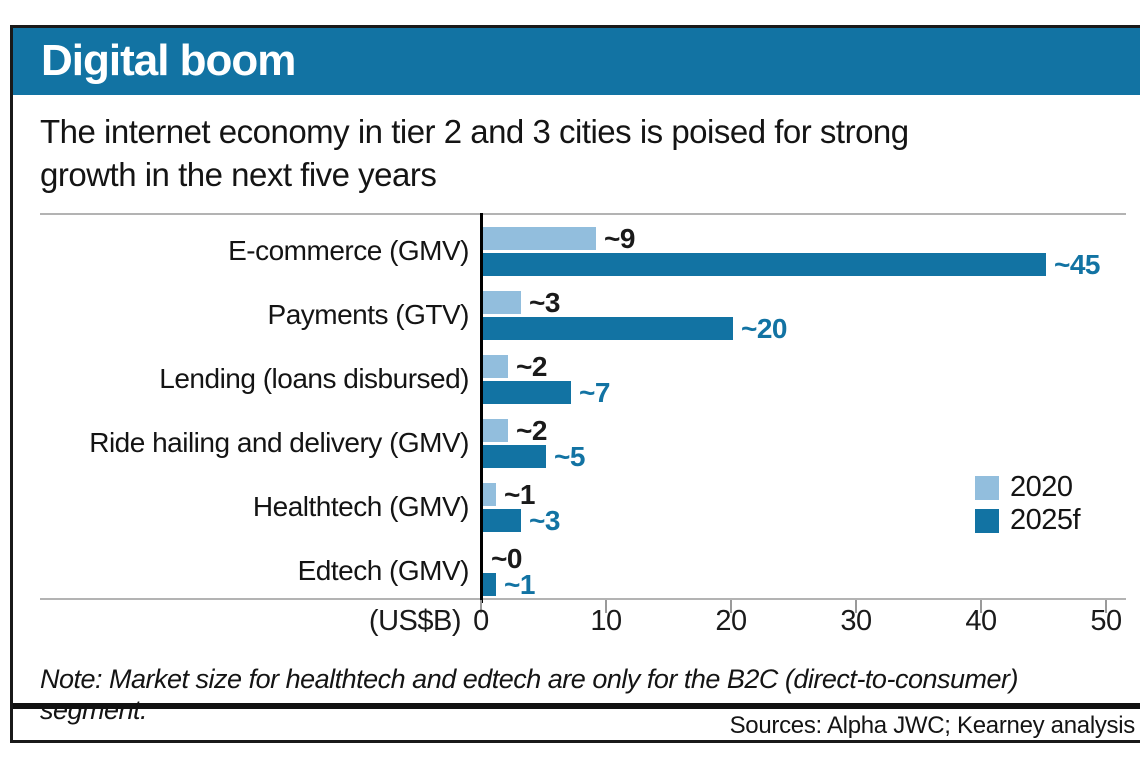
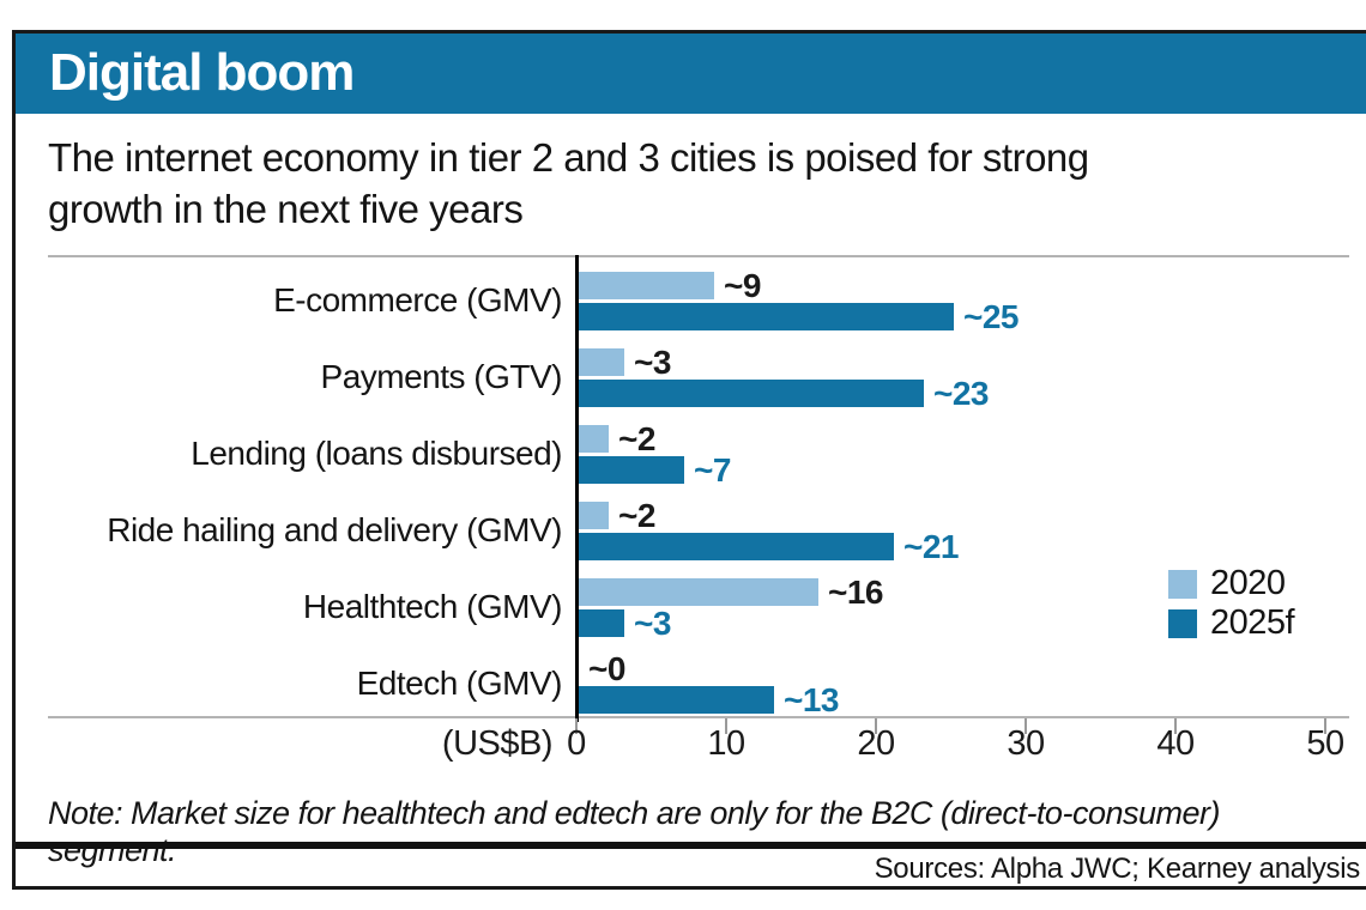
2025f/E-commerce (GMV): 45 -> 25
2025f/Payments (GTV): 20 -> 23
2025f/Ride hailing and delivery (GMV): 5 -> 21
2020/Healthtech (GMV): 1 -> 16
2025f/Edtech (GMV): 1 -> 13
